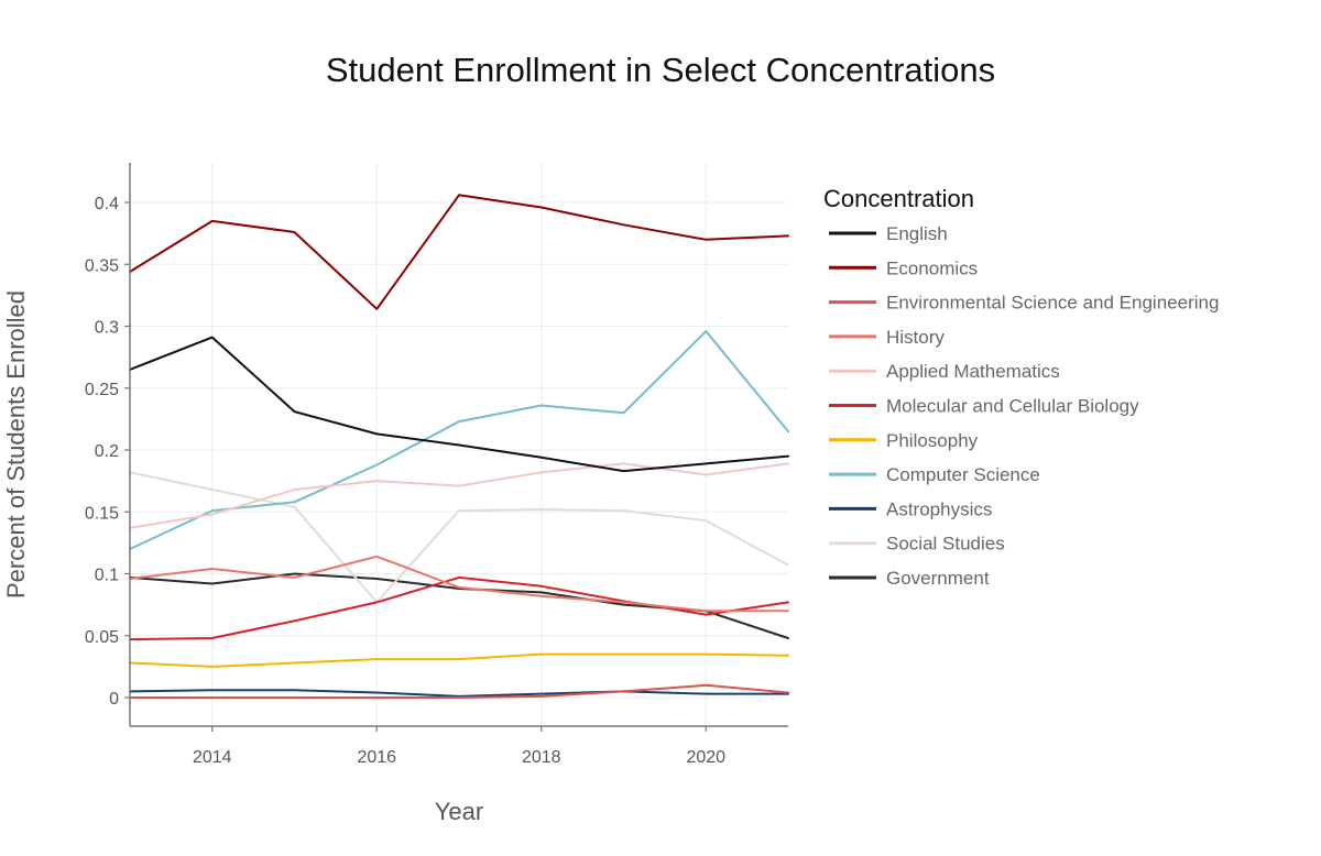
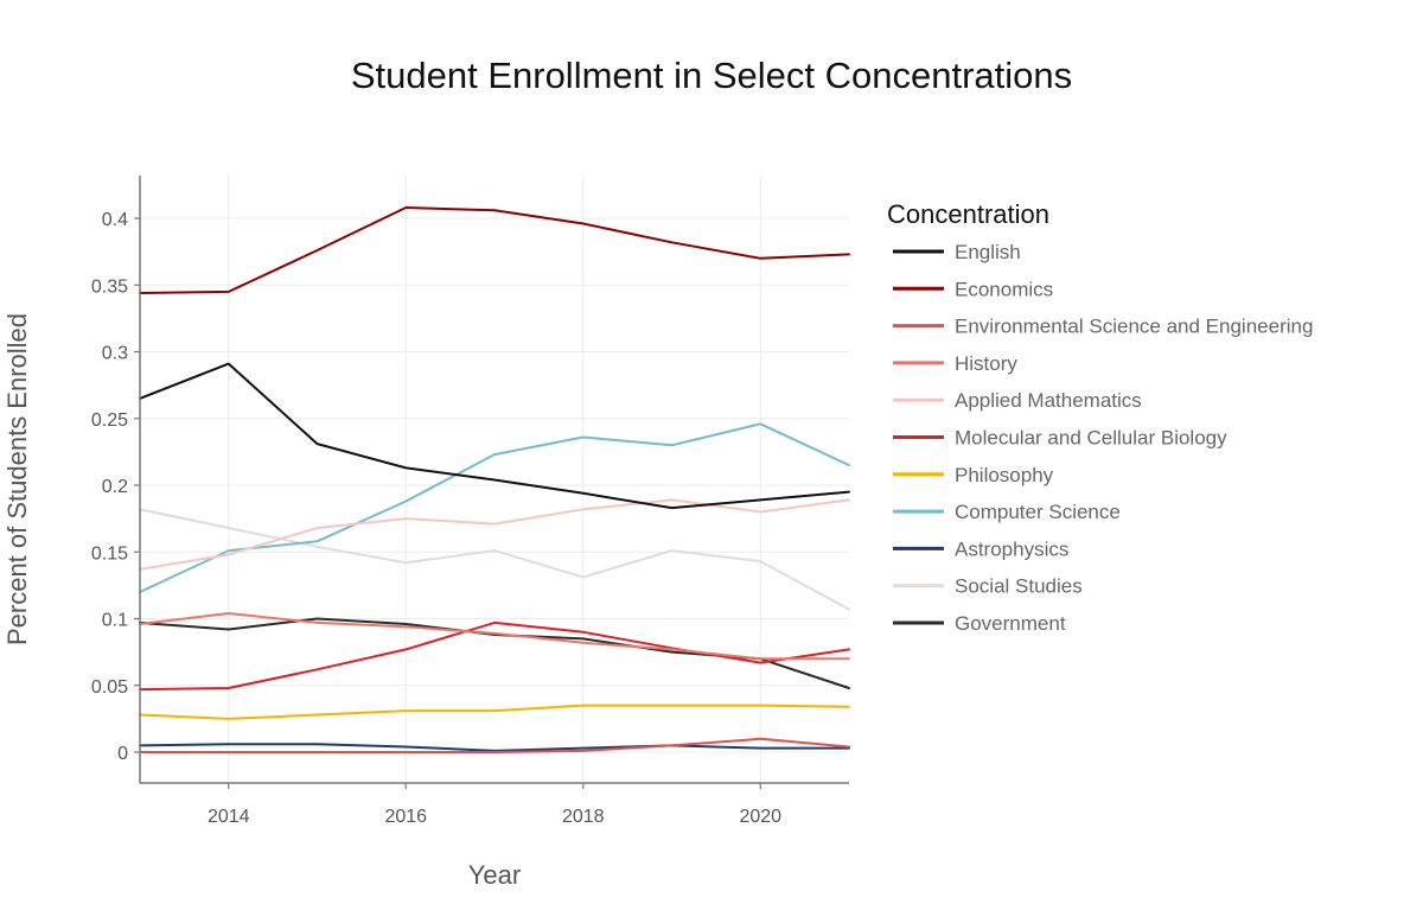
Economics/2014: 0.385 -> 0.345
Economics/2016: 0.314 -> 0.408
History/2016: 0.114 -> 0.094
Social Studies/2016: 0.077 -> 0.142
Social Studies/2018: 0.152 -> 0.131
Computer Science/2020: 0.296 -> 0.246
